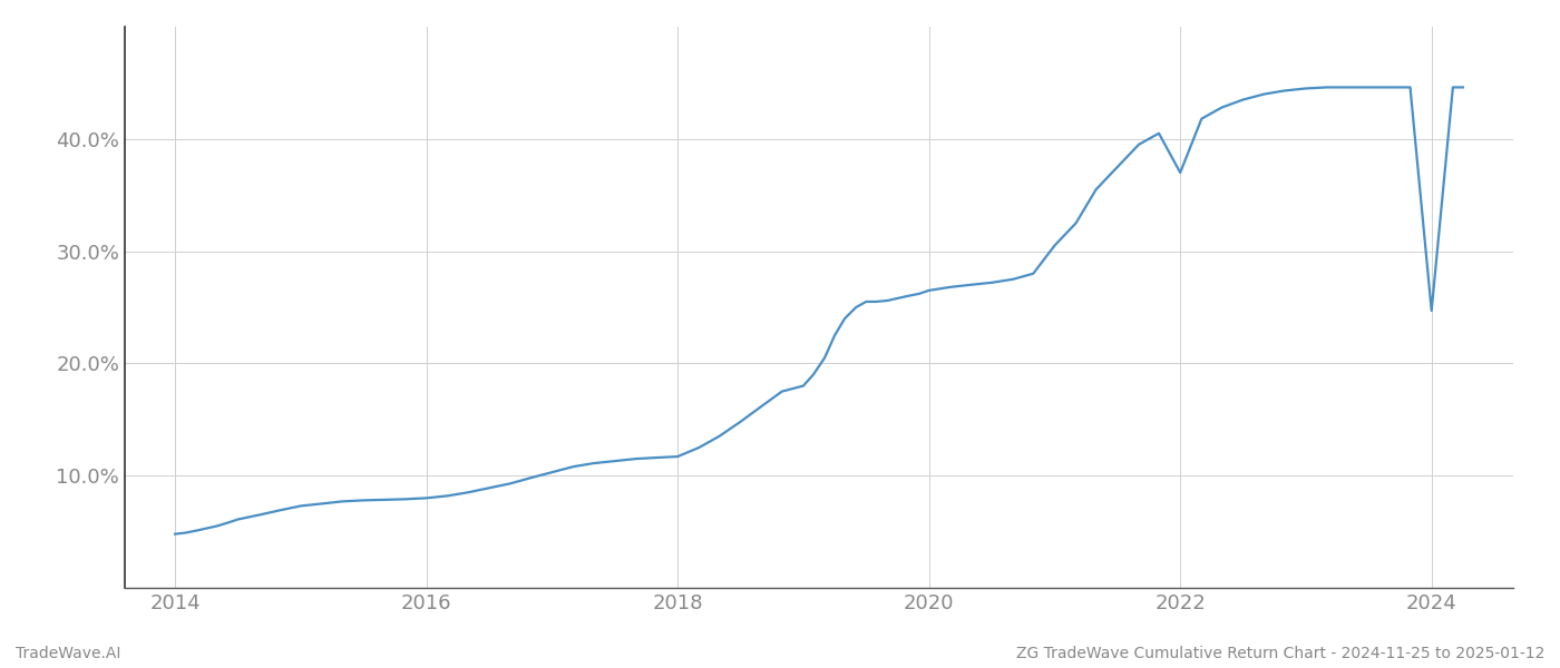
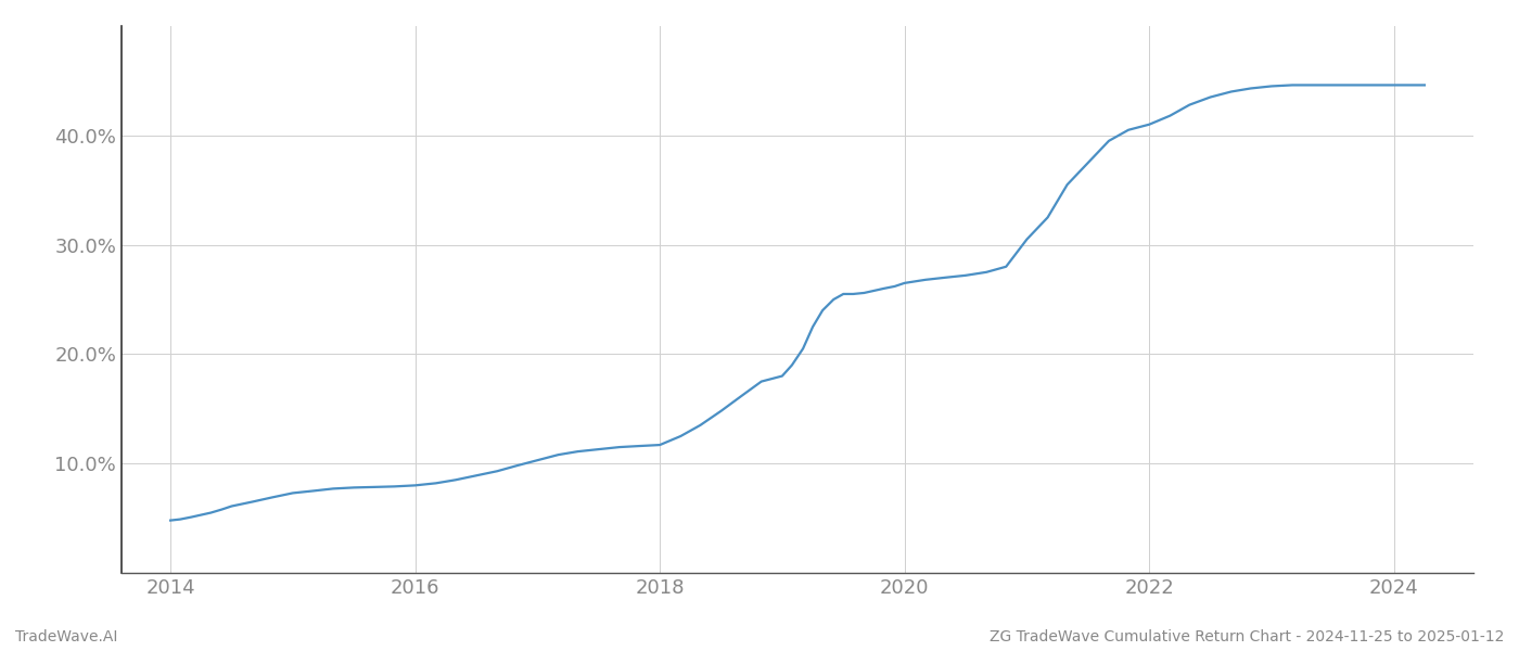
2022: 37.0% -> 41.0%
2024: 24.7% -> 44.6%
